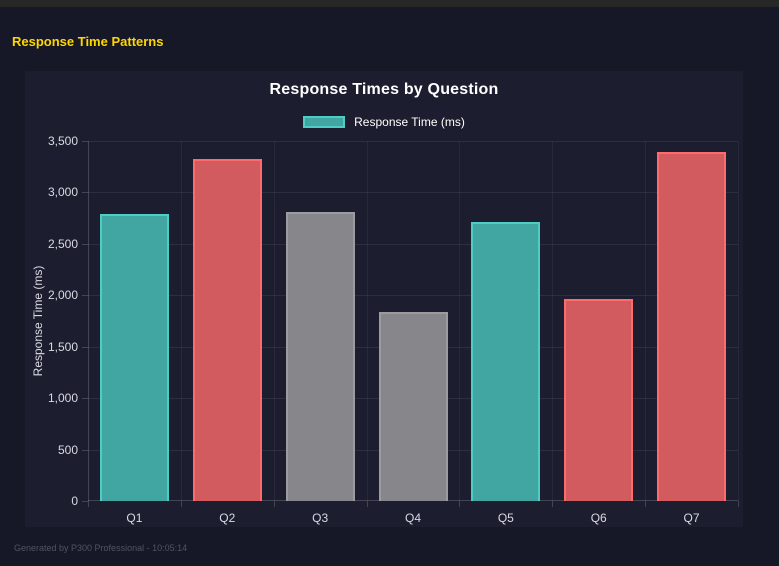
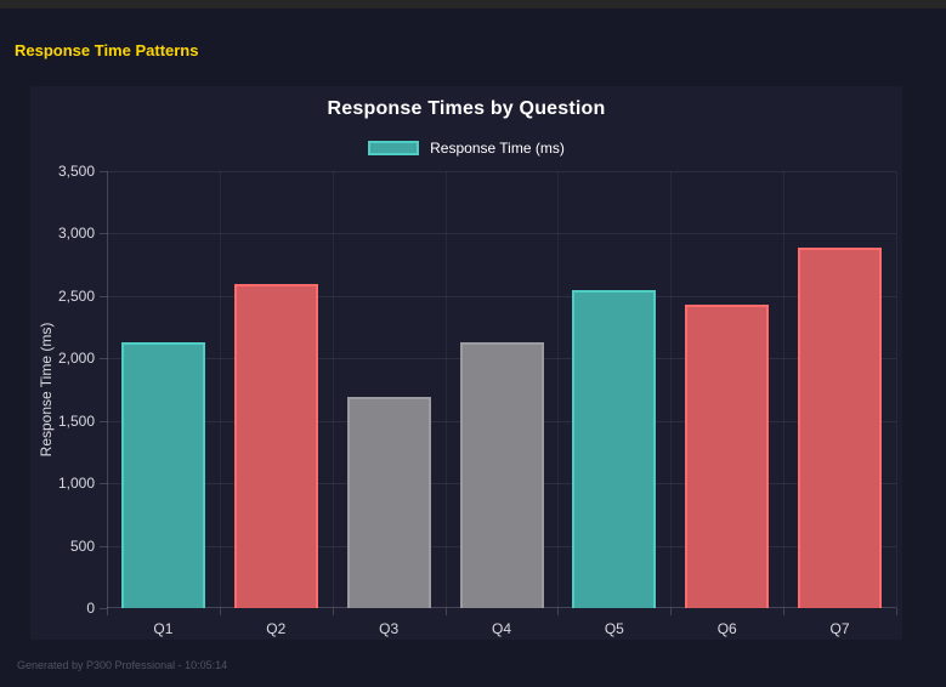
Q1: 2790 -> 2130
Q2: 3320 -> 2600
Q3: 2810 -> 1690
Q4: 1840 -> 2130
Q5: 2720 -> 2550
Q6: 1960 -> 2430
Q7: 3400 -> 2890
